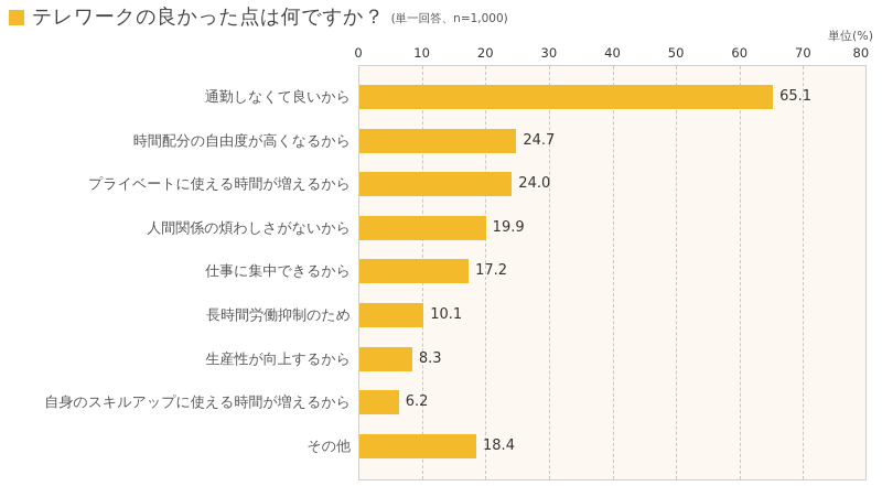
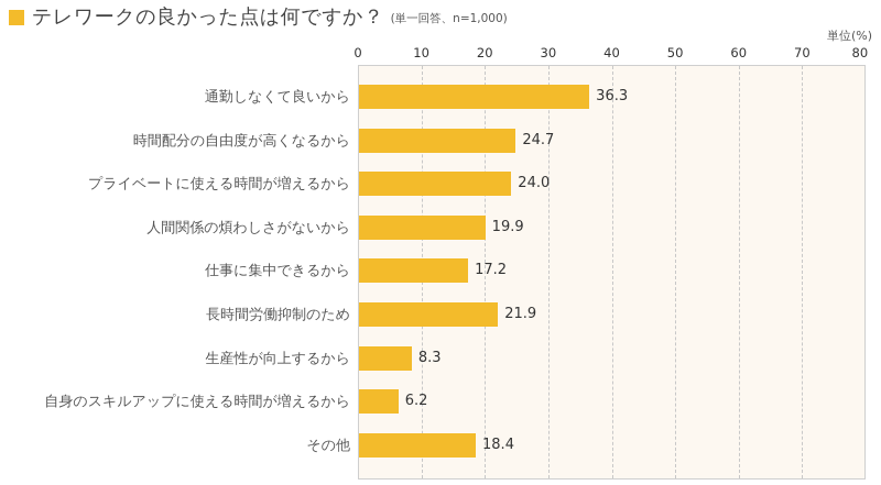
通勤しなくて良いから: 65.1 -> 36.3
長時間労働抑制のため: 10.1 -> 21.9
